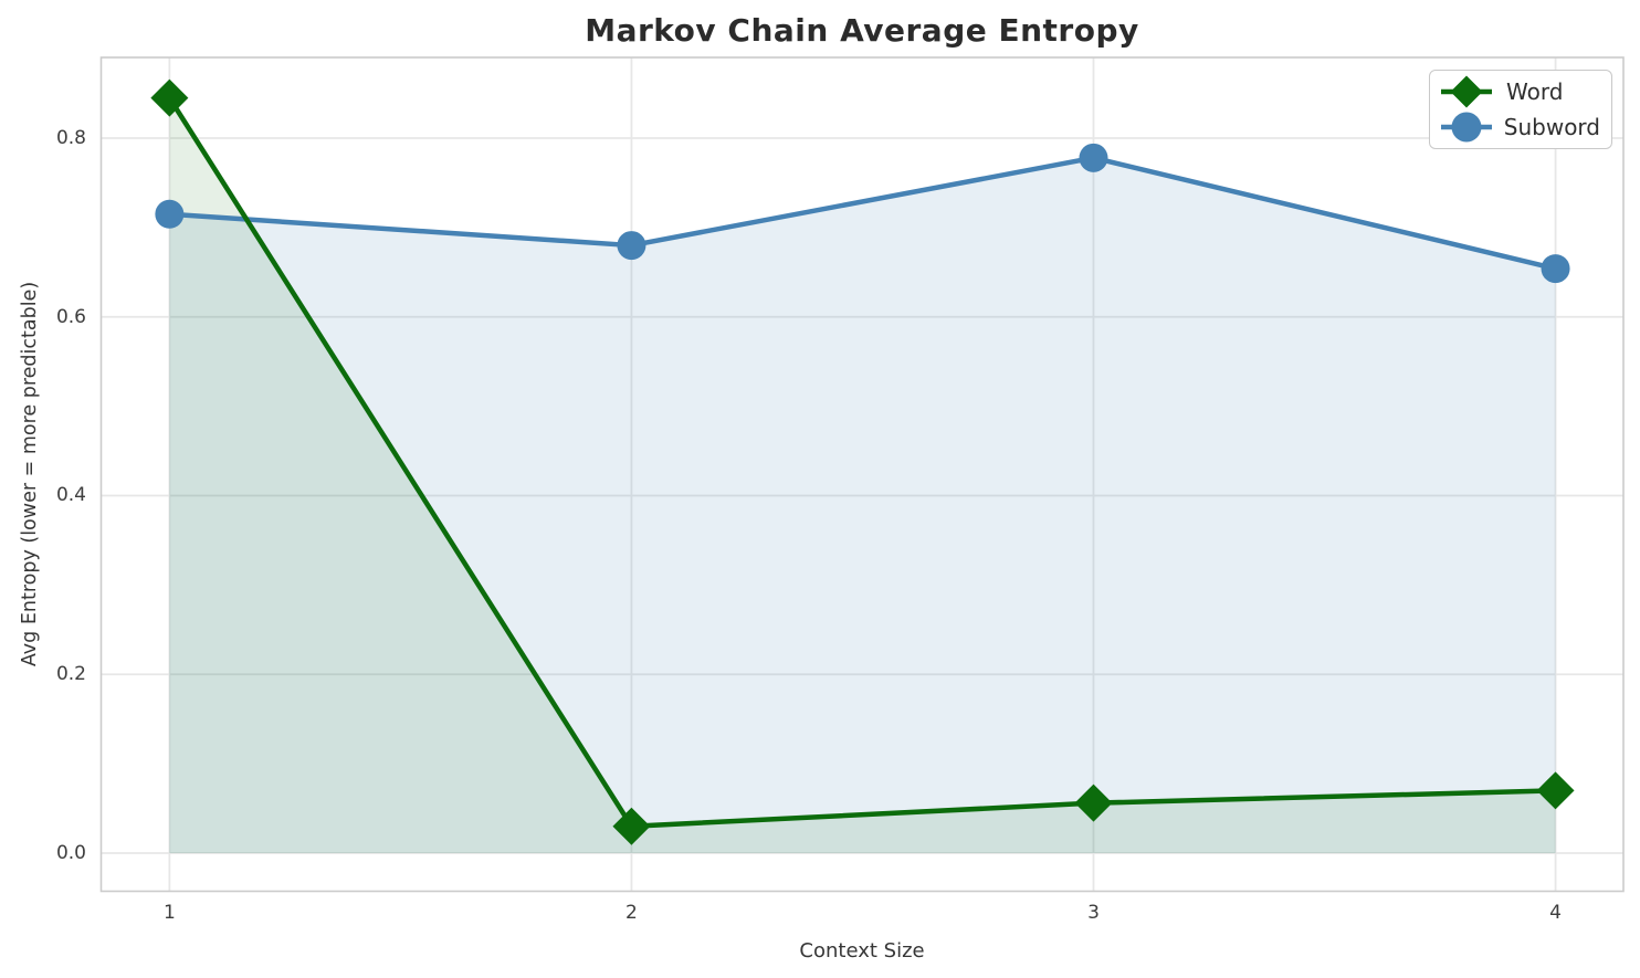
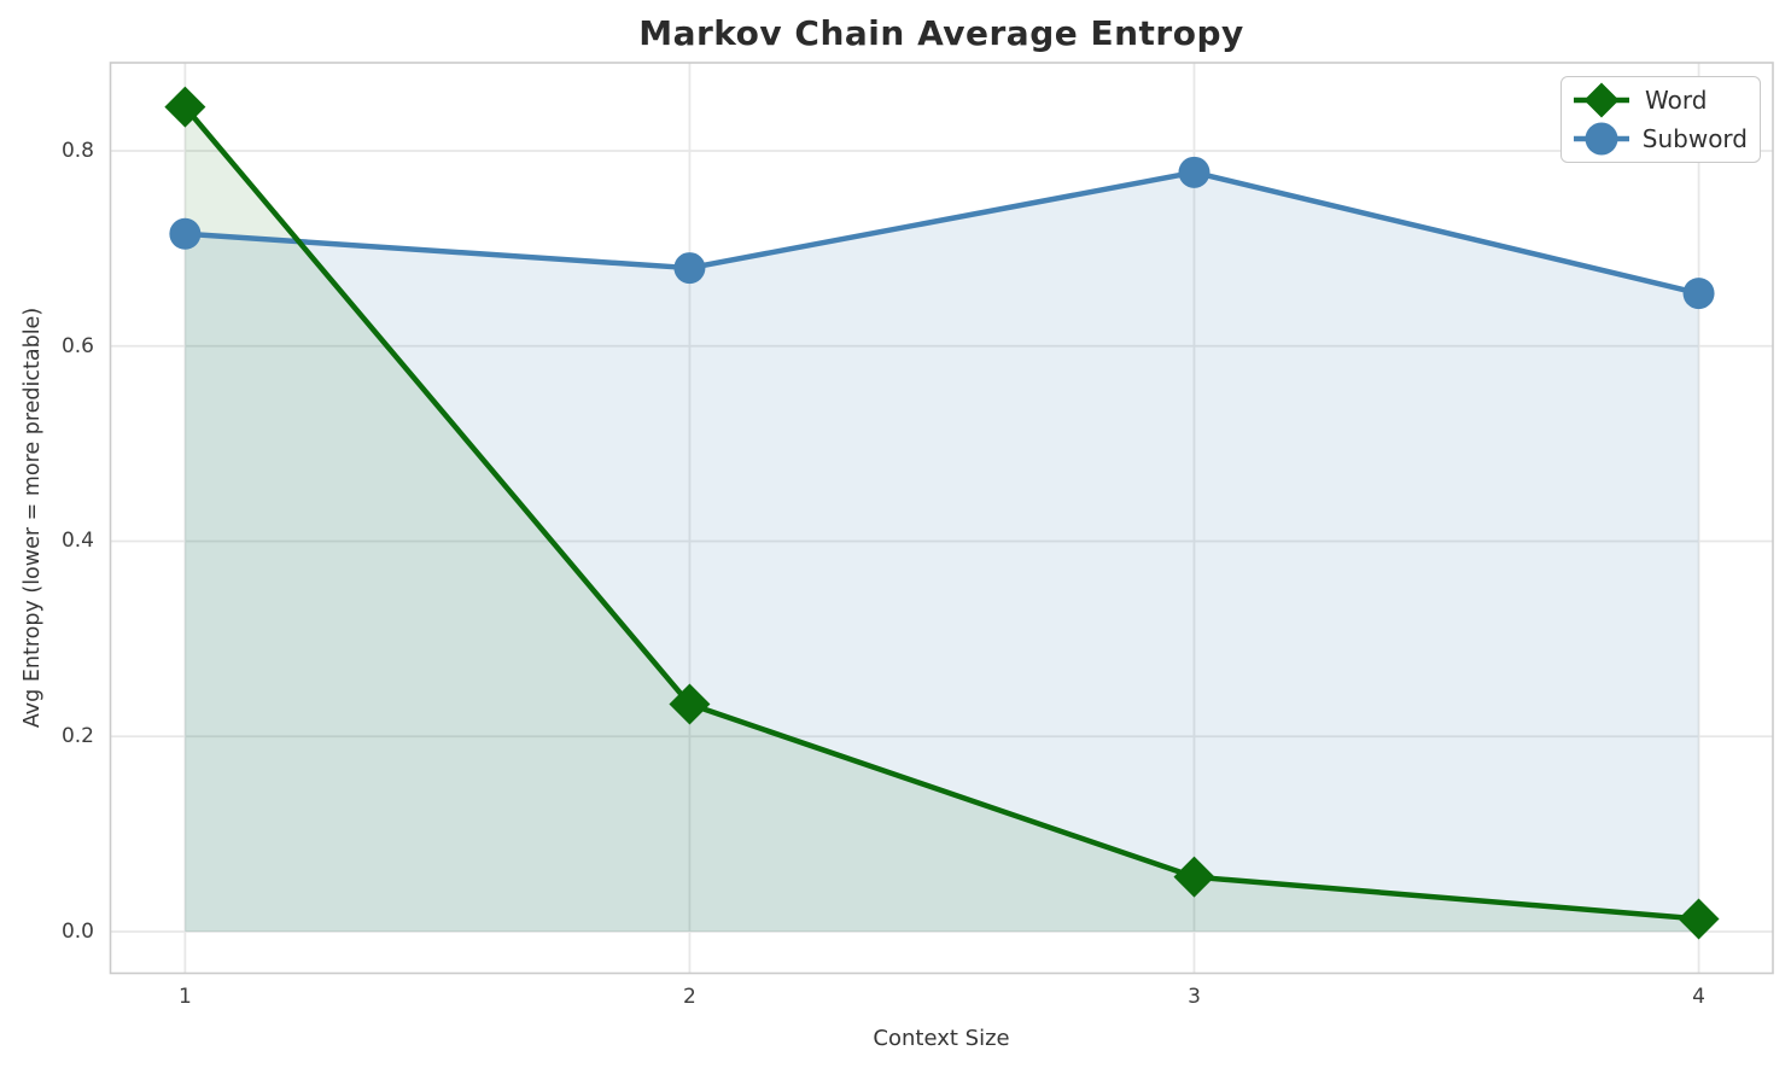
Word/2: 0.03 -> 0.23
Word/4: 0.07 -> 0.01
